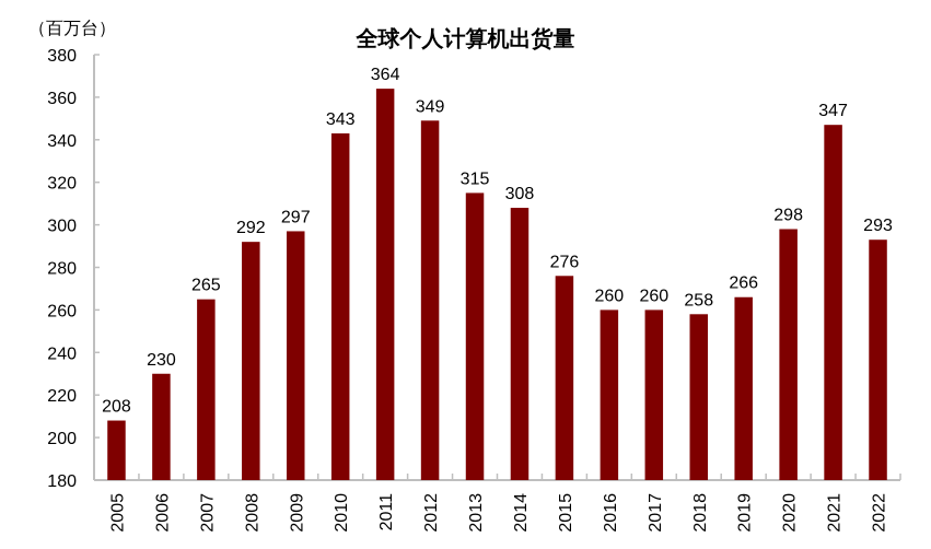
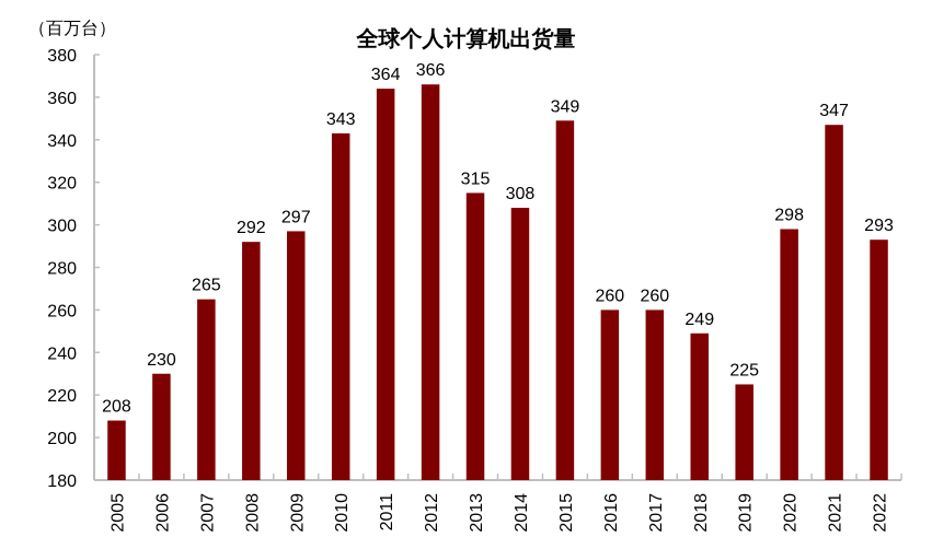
2012: 349 -> 366
2015: 276 -> 349
2018: 258 -> 249
2019: 266 -> 225
